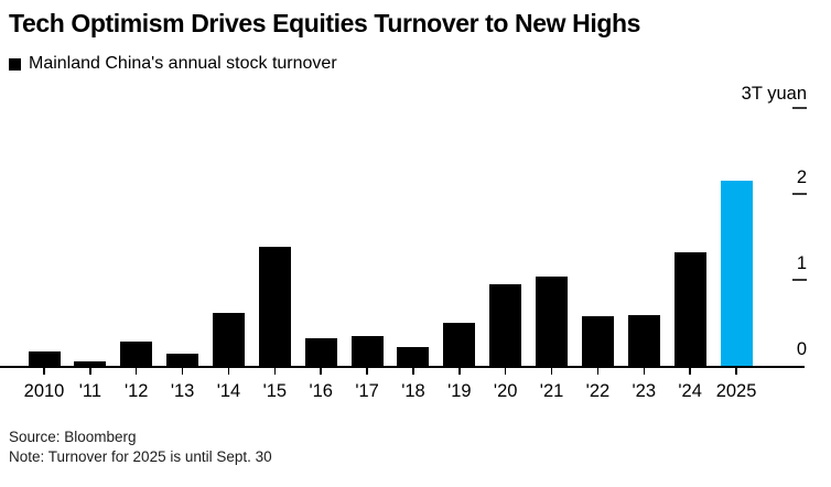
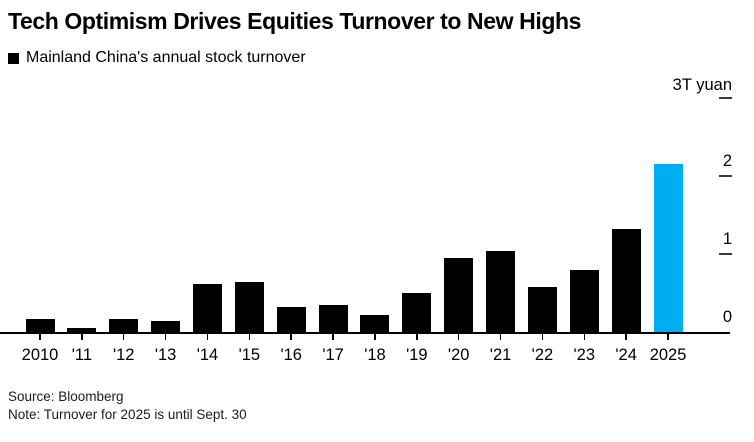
'12: 0.3 -> 0.2
'15: 1.4 -> 0.7
'23: 0.6 -> 0.8
